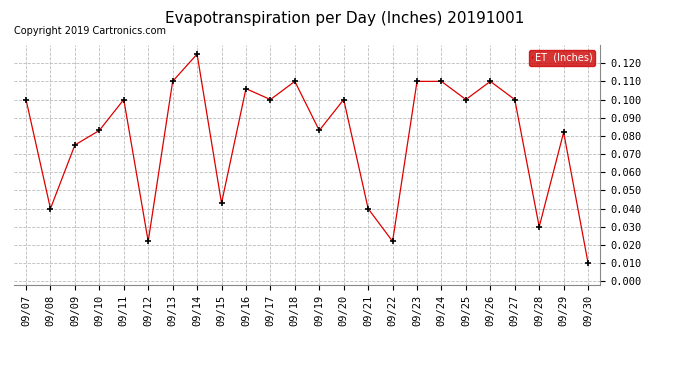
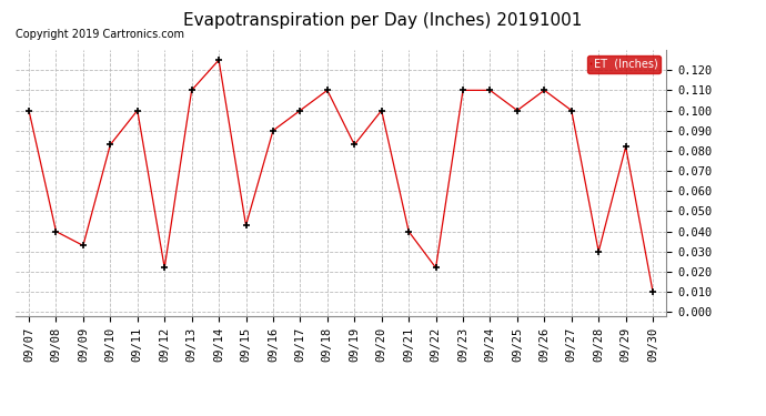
09/09: 0.075 -> 0.033
09/16: 0.106 -> 0.090
